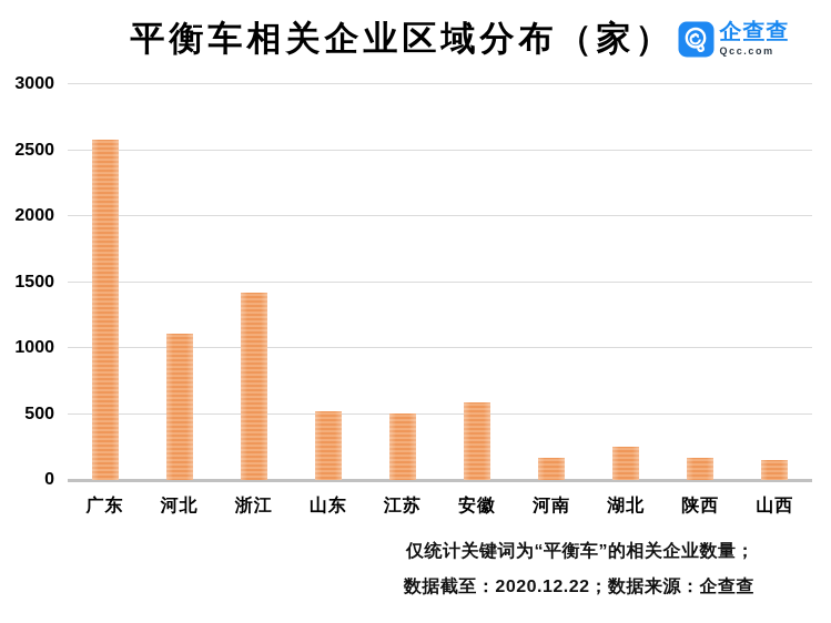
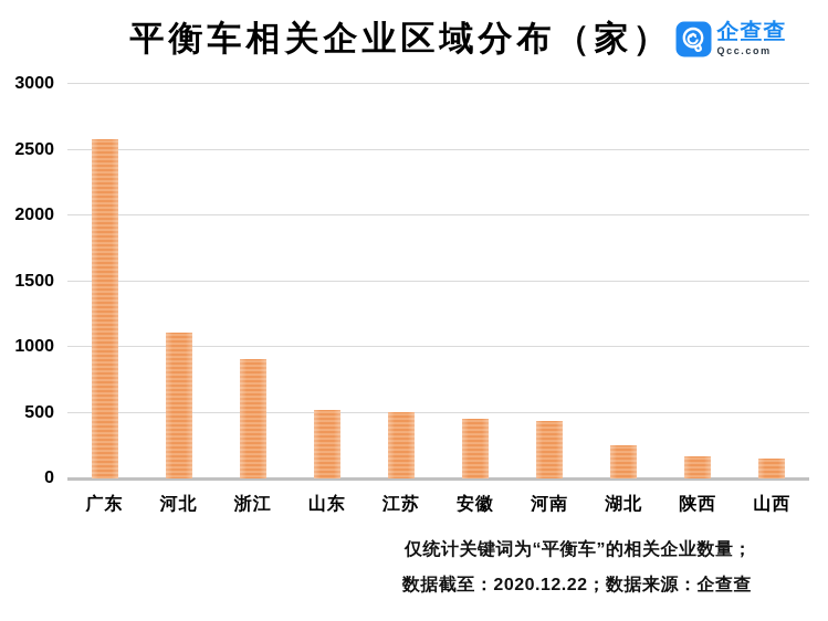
浙江: 1420 -> 910
安徽: 590 -> 460
河南: 170 -> 440
